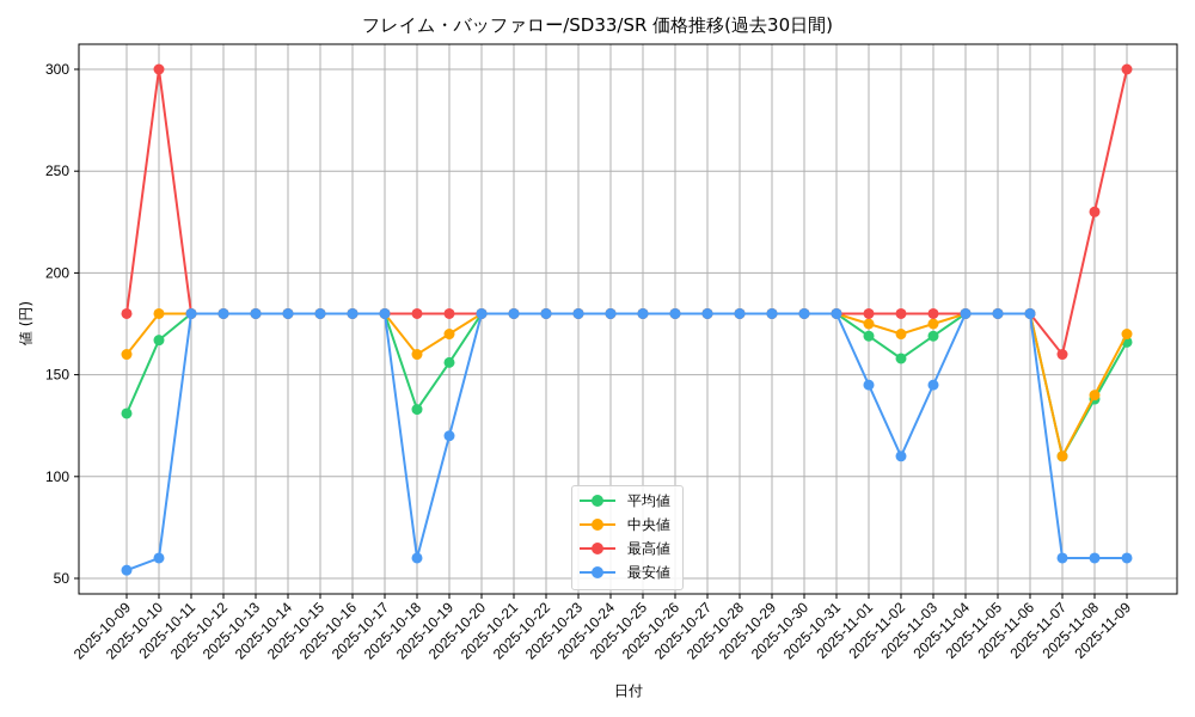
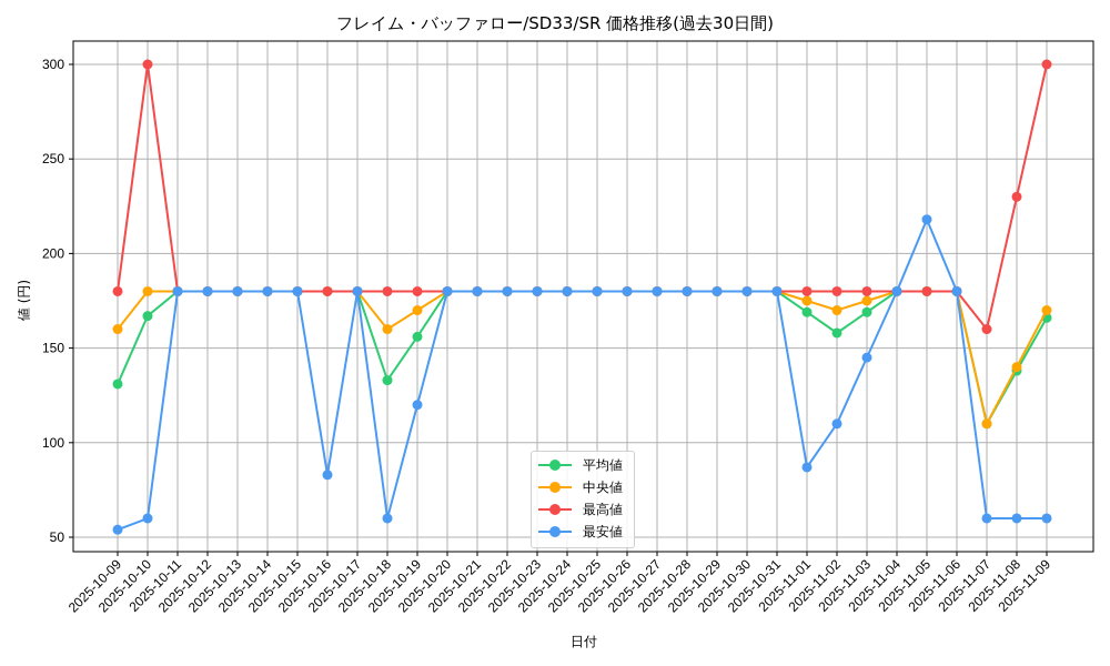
最安値/2025-10-16: 180 -> 83
最安値/2025-11-01: 145 -> 87
最安値/2025-11-05: 180 -> 218
